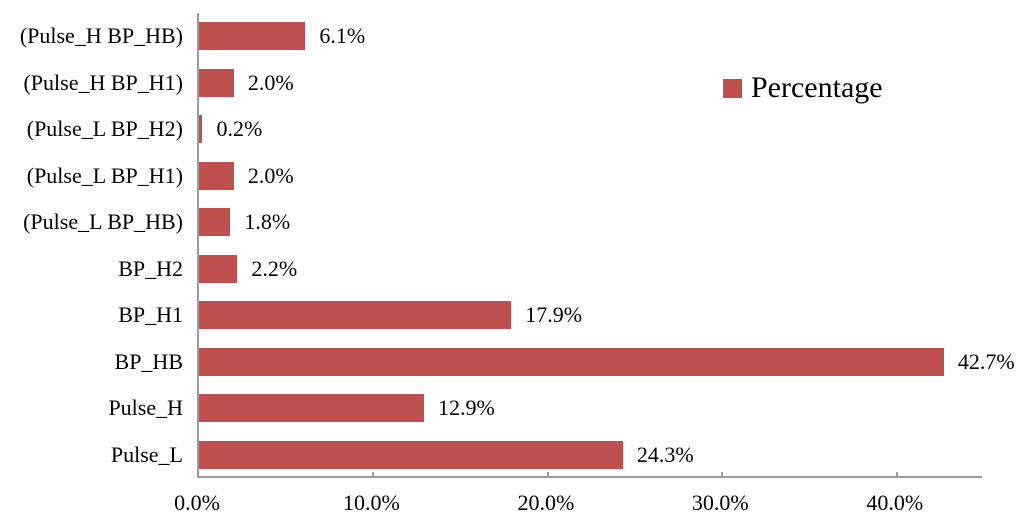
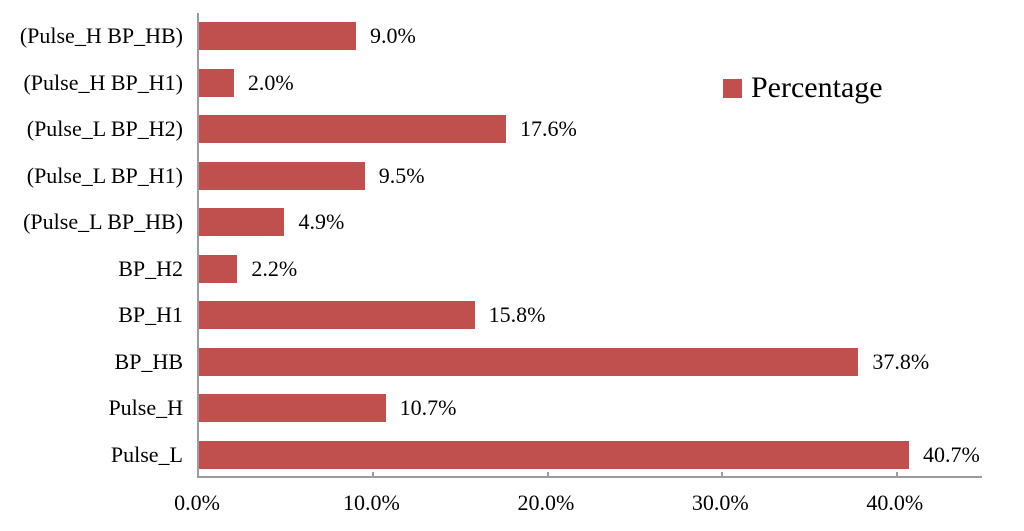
(Pulse_H BP_HB): 6.1% -> 9.0%
(Pulse_L BP_H2): 0.2% -> 17.6%
(Pulse_L BP_H1): 2.0% -> 9.5%
(Pulse_L BP_HB): 1.8% -> 4.9%
BP_H1: 17.9% -> 15.8%
BP_HB: 42.7% -> 37.8%
Pulse_H: 12.9% -> 10.7%
Pulse_L: 24.3% -> 40.7%
